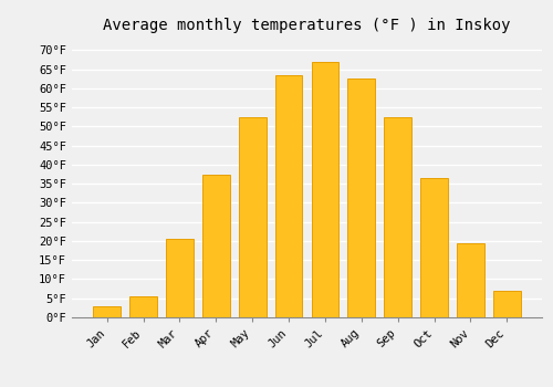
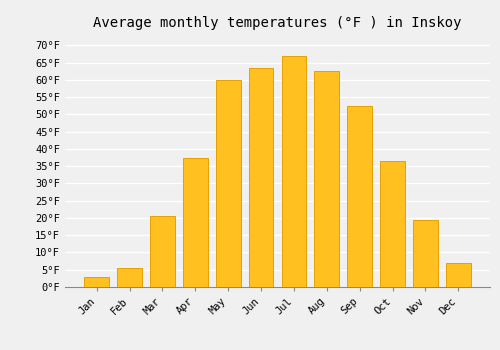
May: 52.5°F -> 60.0°F
